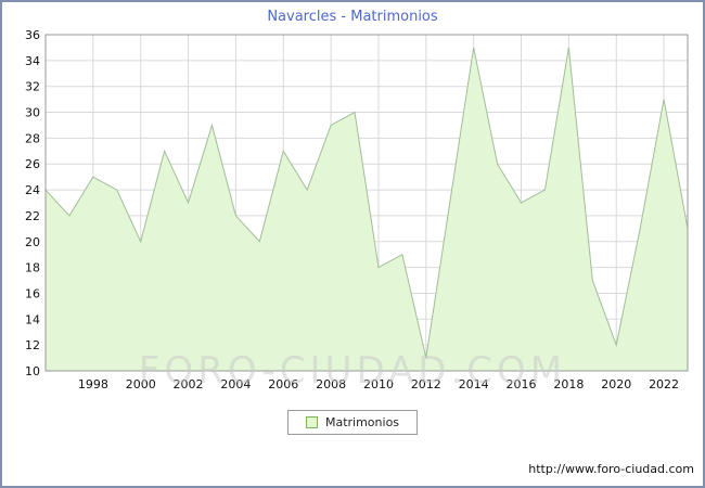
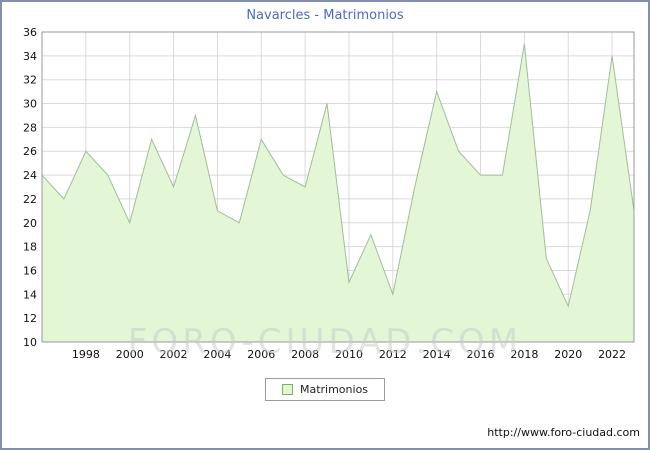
1998: 25 -> 26
2004: 22 -> 21
2008: 29 -> 23
2010: 18 -> 15
2012: 11 -> 14
2014: 35 -> 31
2016: 23 -> 24
2020: 12 -> 13
2022: 31 -> 34
